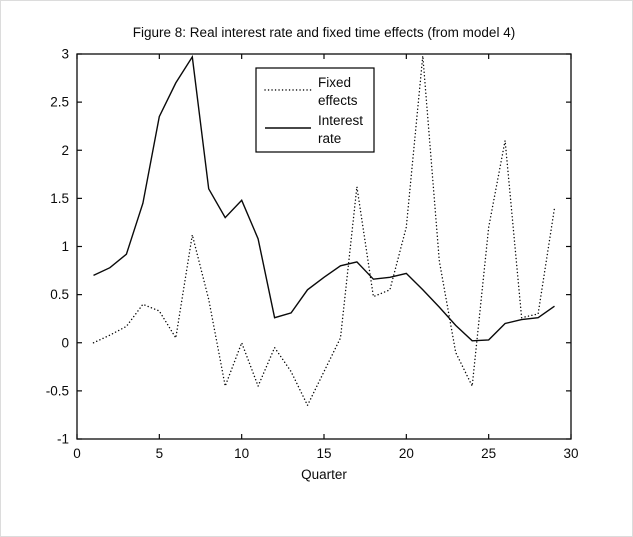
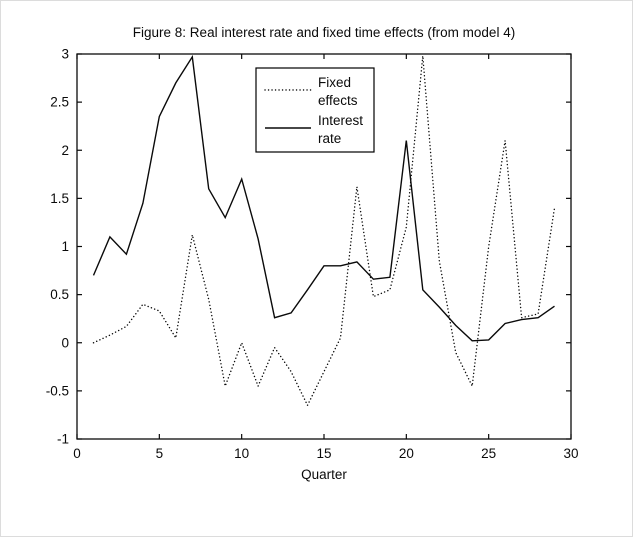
Interest rate/2: 0.8 -> 1.1
Interest rate/10: 1.5 -> 1.7
Interest rate/15: 0.7 -> 0.8
Interest rate/20: 0.7 -> 2.1
Fixed effects/25: 1.2 -> 1.0
